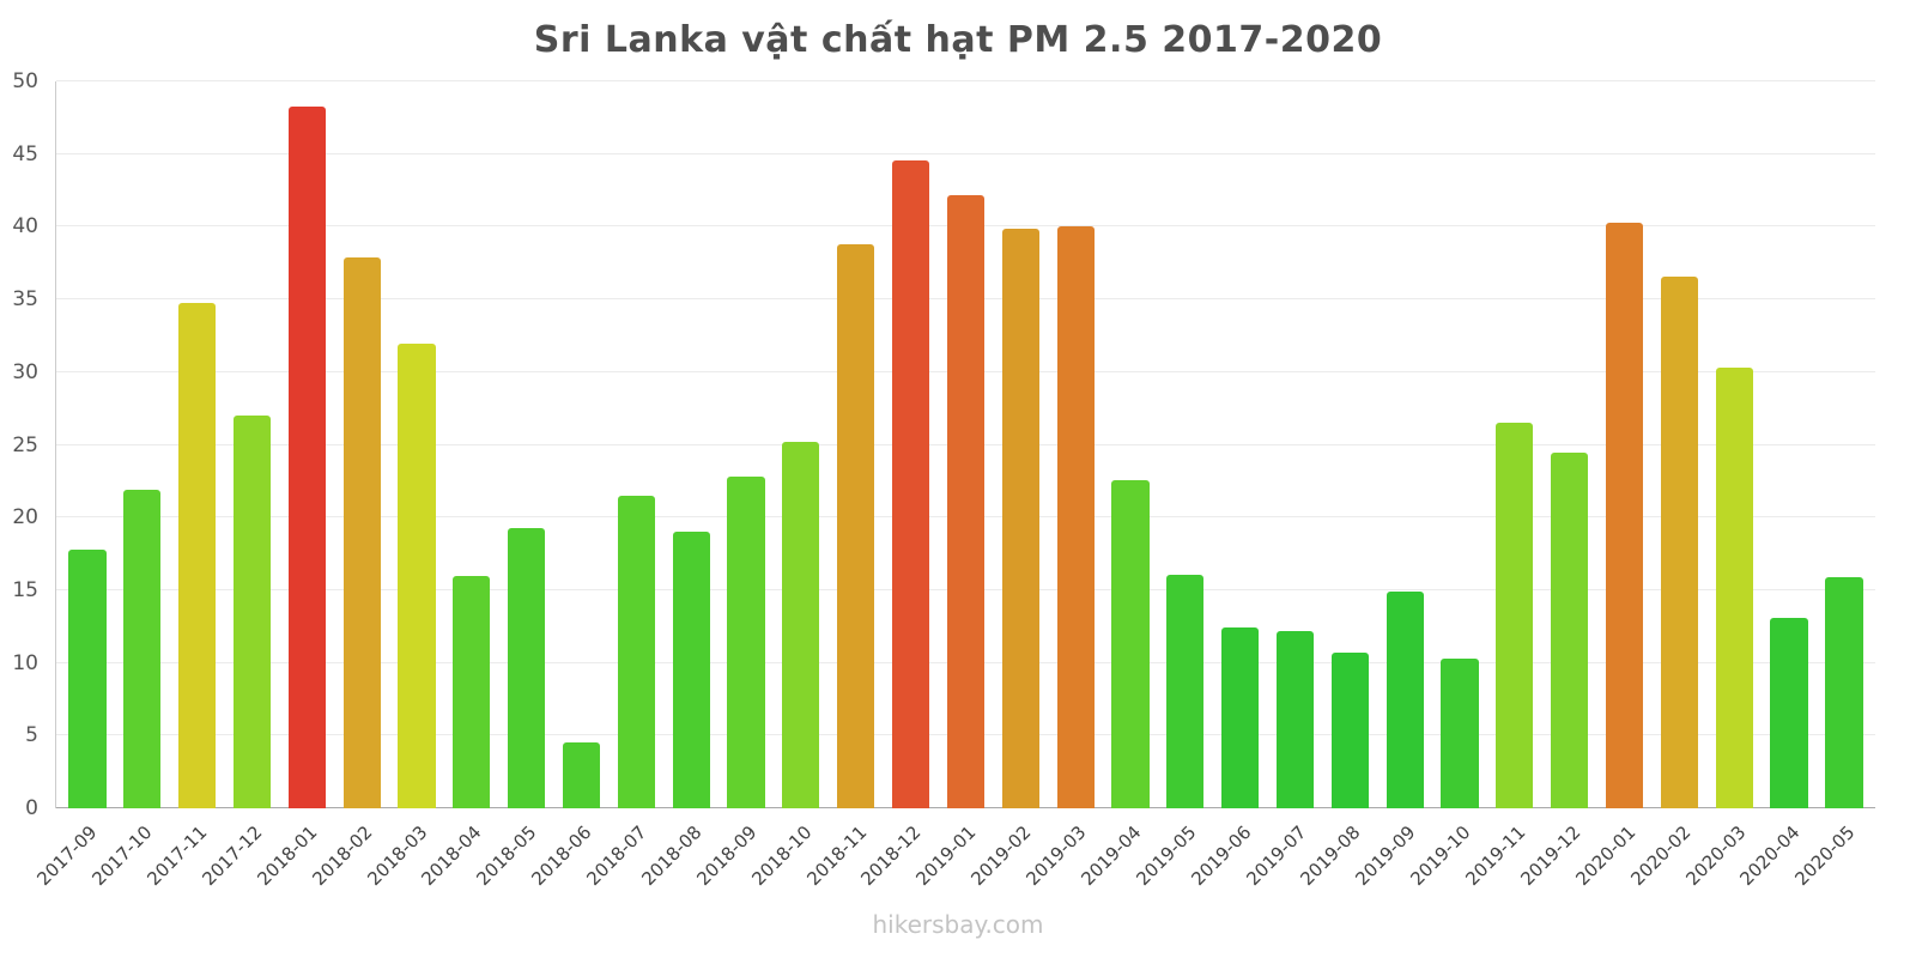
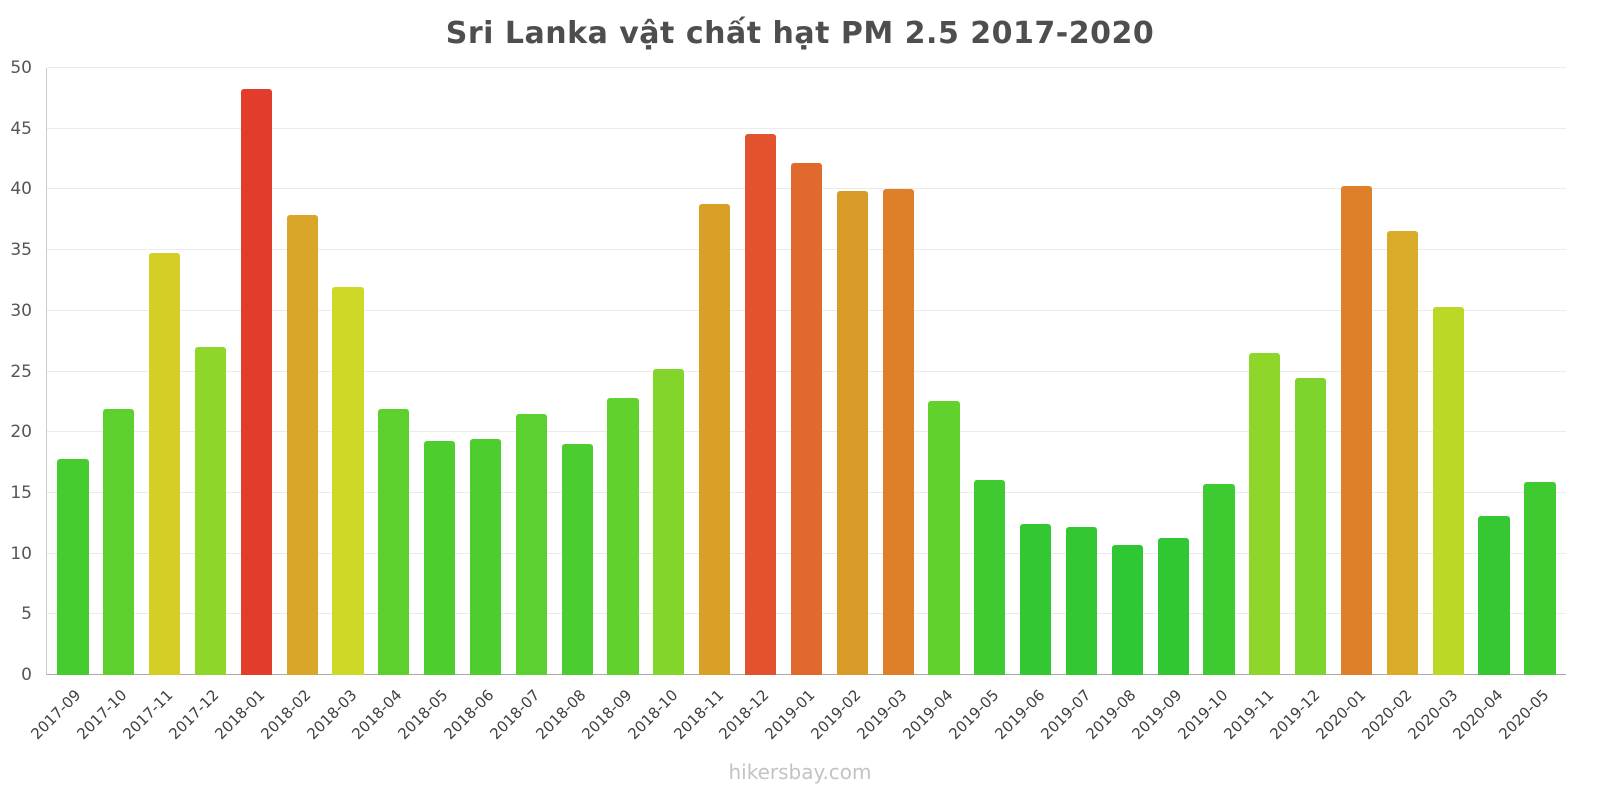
2018-04: 16.0 -> 21.9
2018-06: 4.5 -> 19.4
2019-09: 14.9 -> 11.3
2019-10: 10.3 -> 15.7
